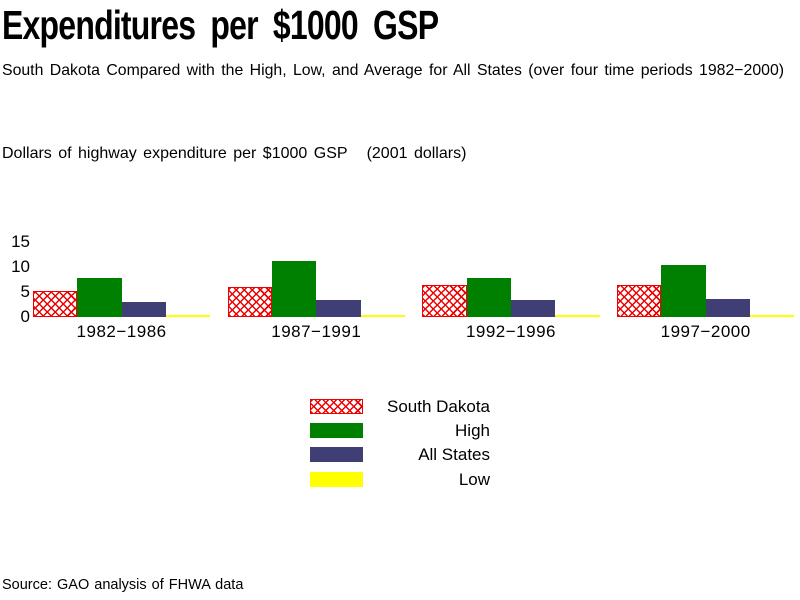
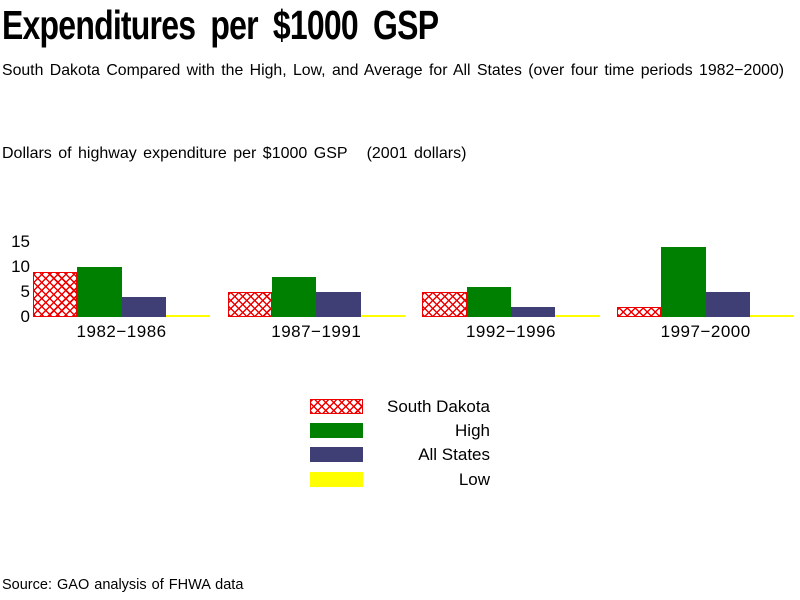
South Dakota/1982−1986: 5 -> 9
High/1982−1986: 8 -> 10
All States/1982−1986: 3 -> 4
South Dakota/1987−1991: 6 -> 5
High/1987−1991: 11 -> 8
All States/1987−1991: 4 -> 5
South Dakota/1992−1996: 6 -> 5
High/1992−1996: 8 -> 6
All States/1992−1996: 4 -> 2
South Dakota/1997−2000: 6 -> 2
High/1997−2000: 10 -> 14
All States/1997−2000: 4 -> 5
